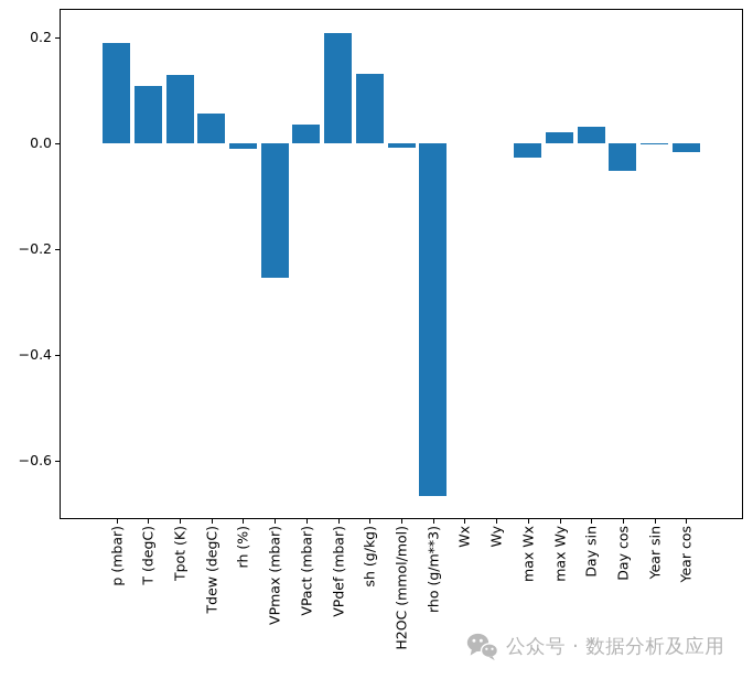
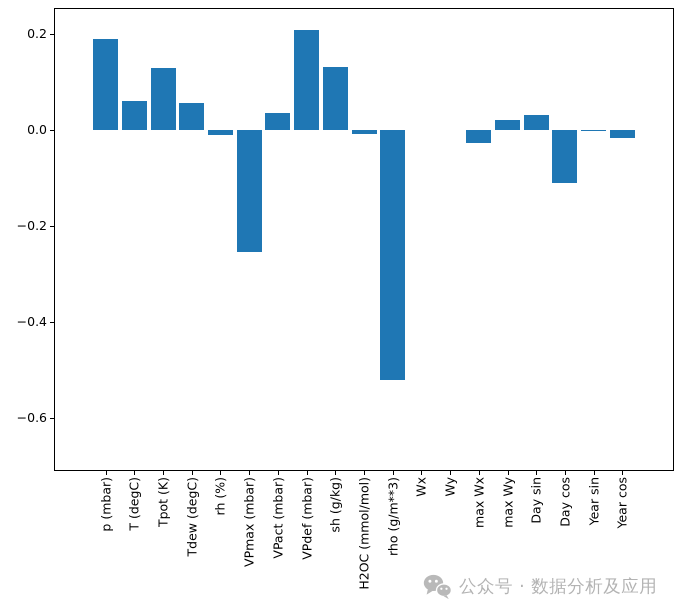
T (degC): 0.11 -> 0.06
rho (g/m**3): -0.67 -> -0.52
Day cos: -0.05 -> -0.11
